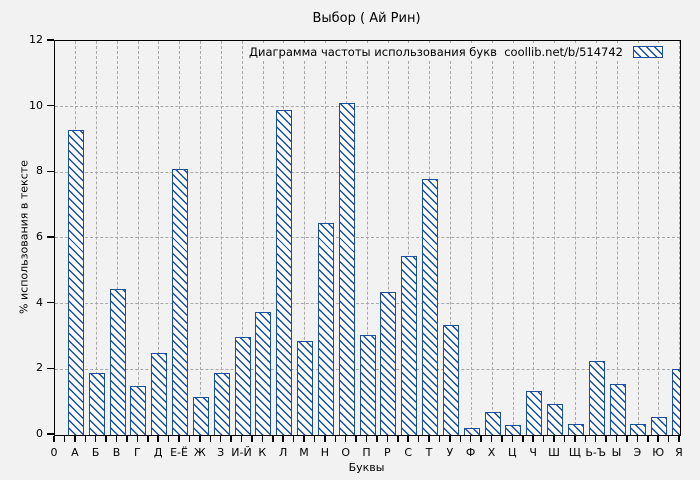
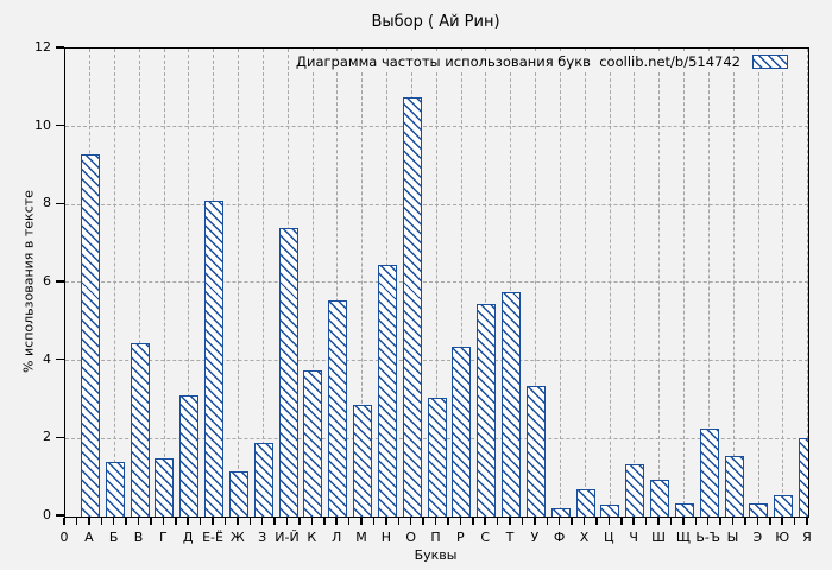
Б: 1.9 -> 1.4
Д: 2.5 -> 3.1
И-Й: 3.0 -> 7.4
Л: 9.9 -> 5.5
О: 10.1 -> 10.8
Т: 7.8 -> 5.8
